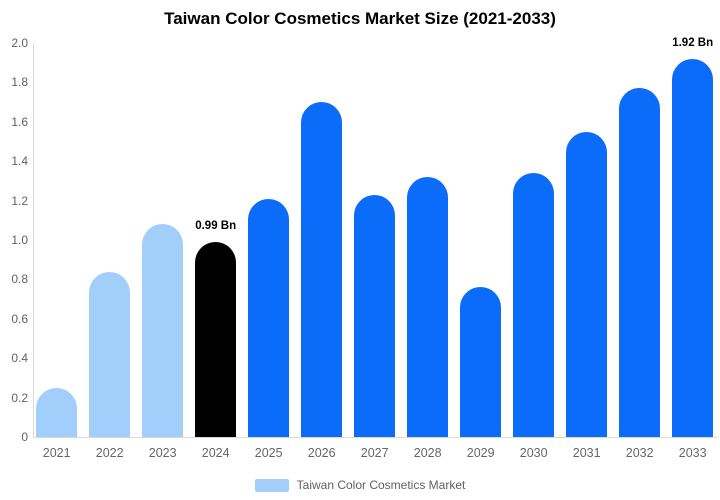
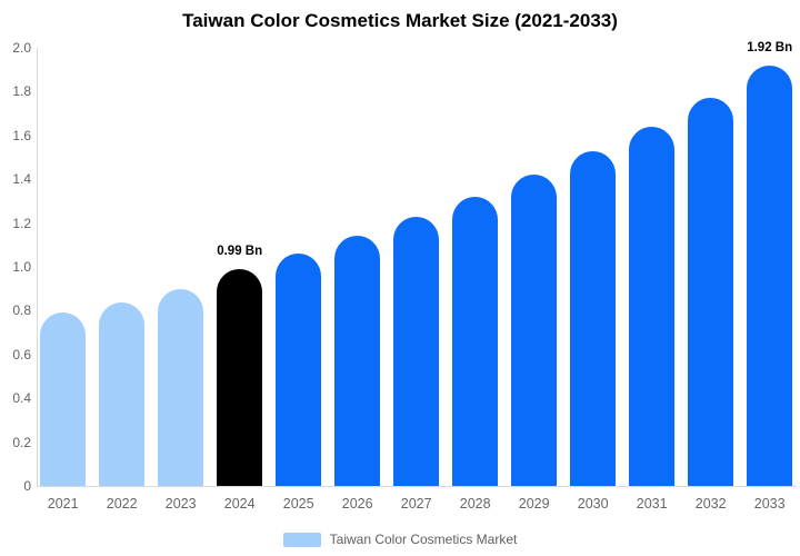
2021: 0.25 -> 0.79
2023: 1.08 -> 0.90
2025: 1.21 -> 1.06
2026: 1.70 -> 1.14
2029: 0.76 -> 1.42
2030: 1.34 -> 1.53
2031: 1.55 -> 1.64
